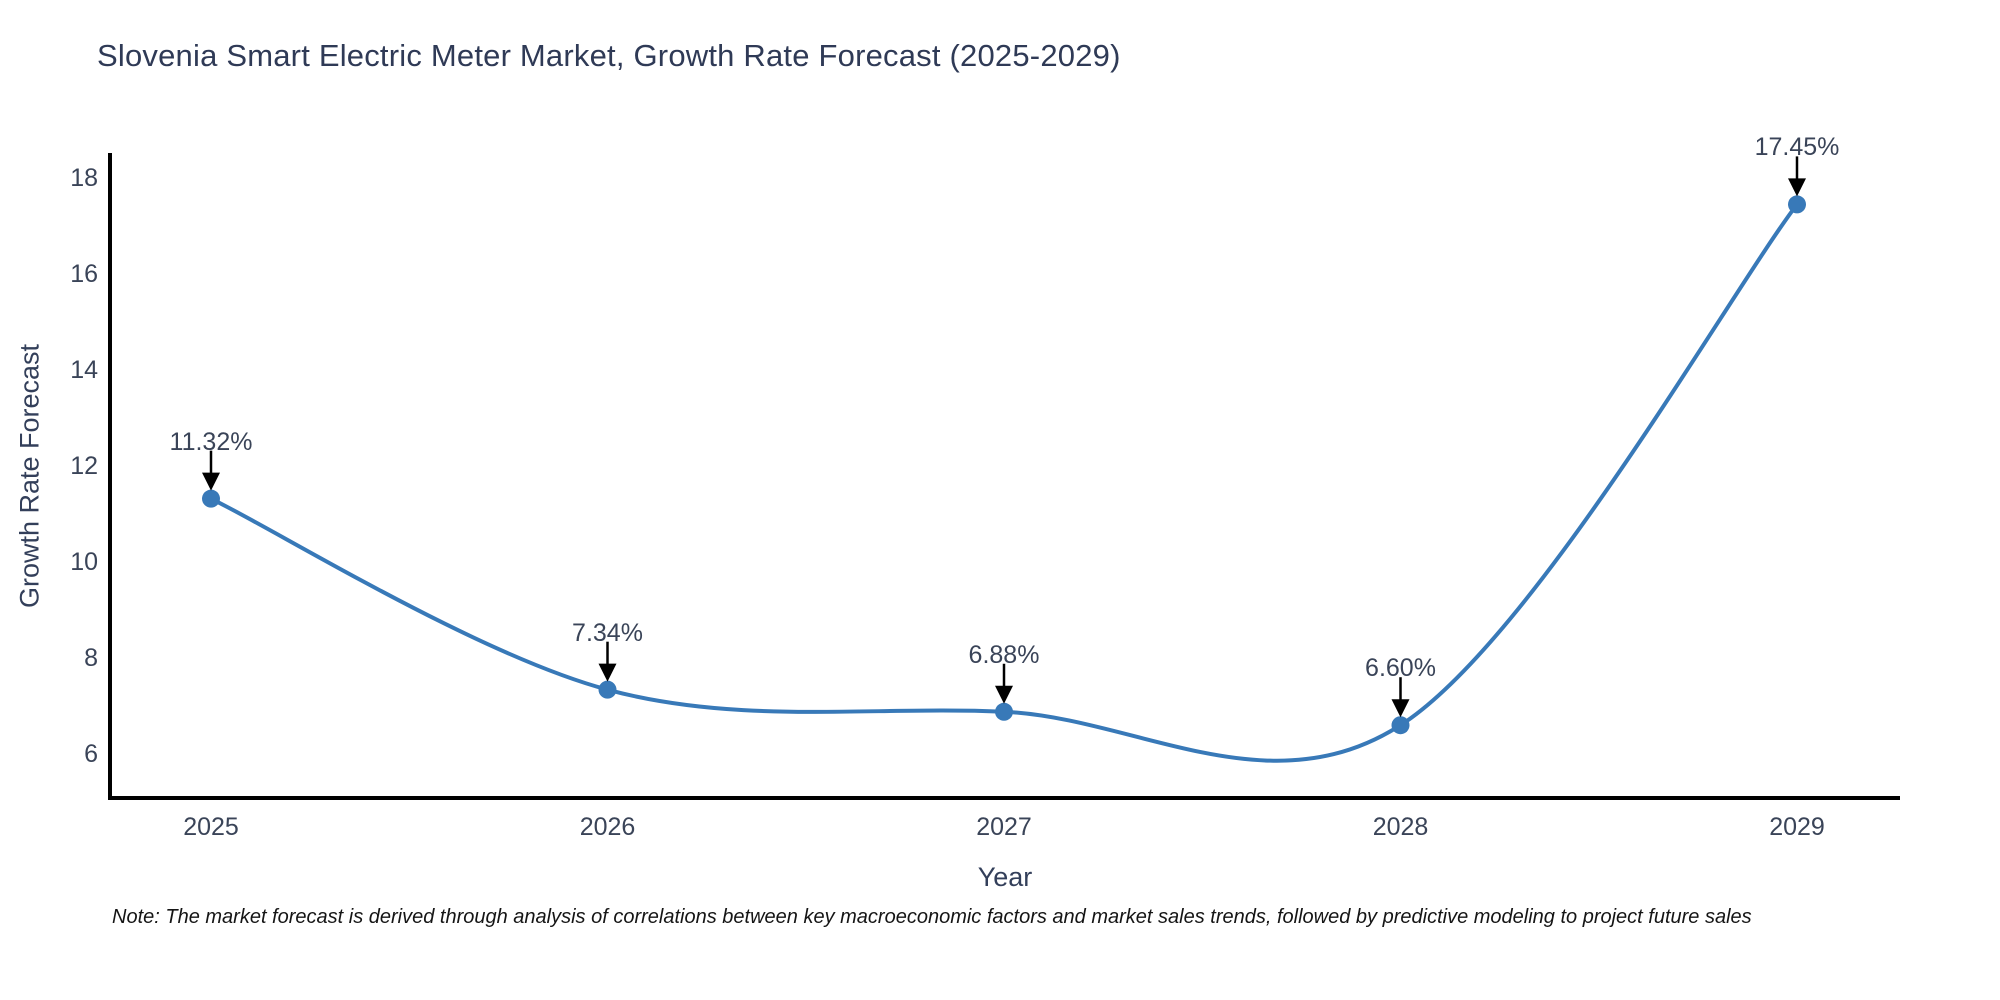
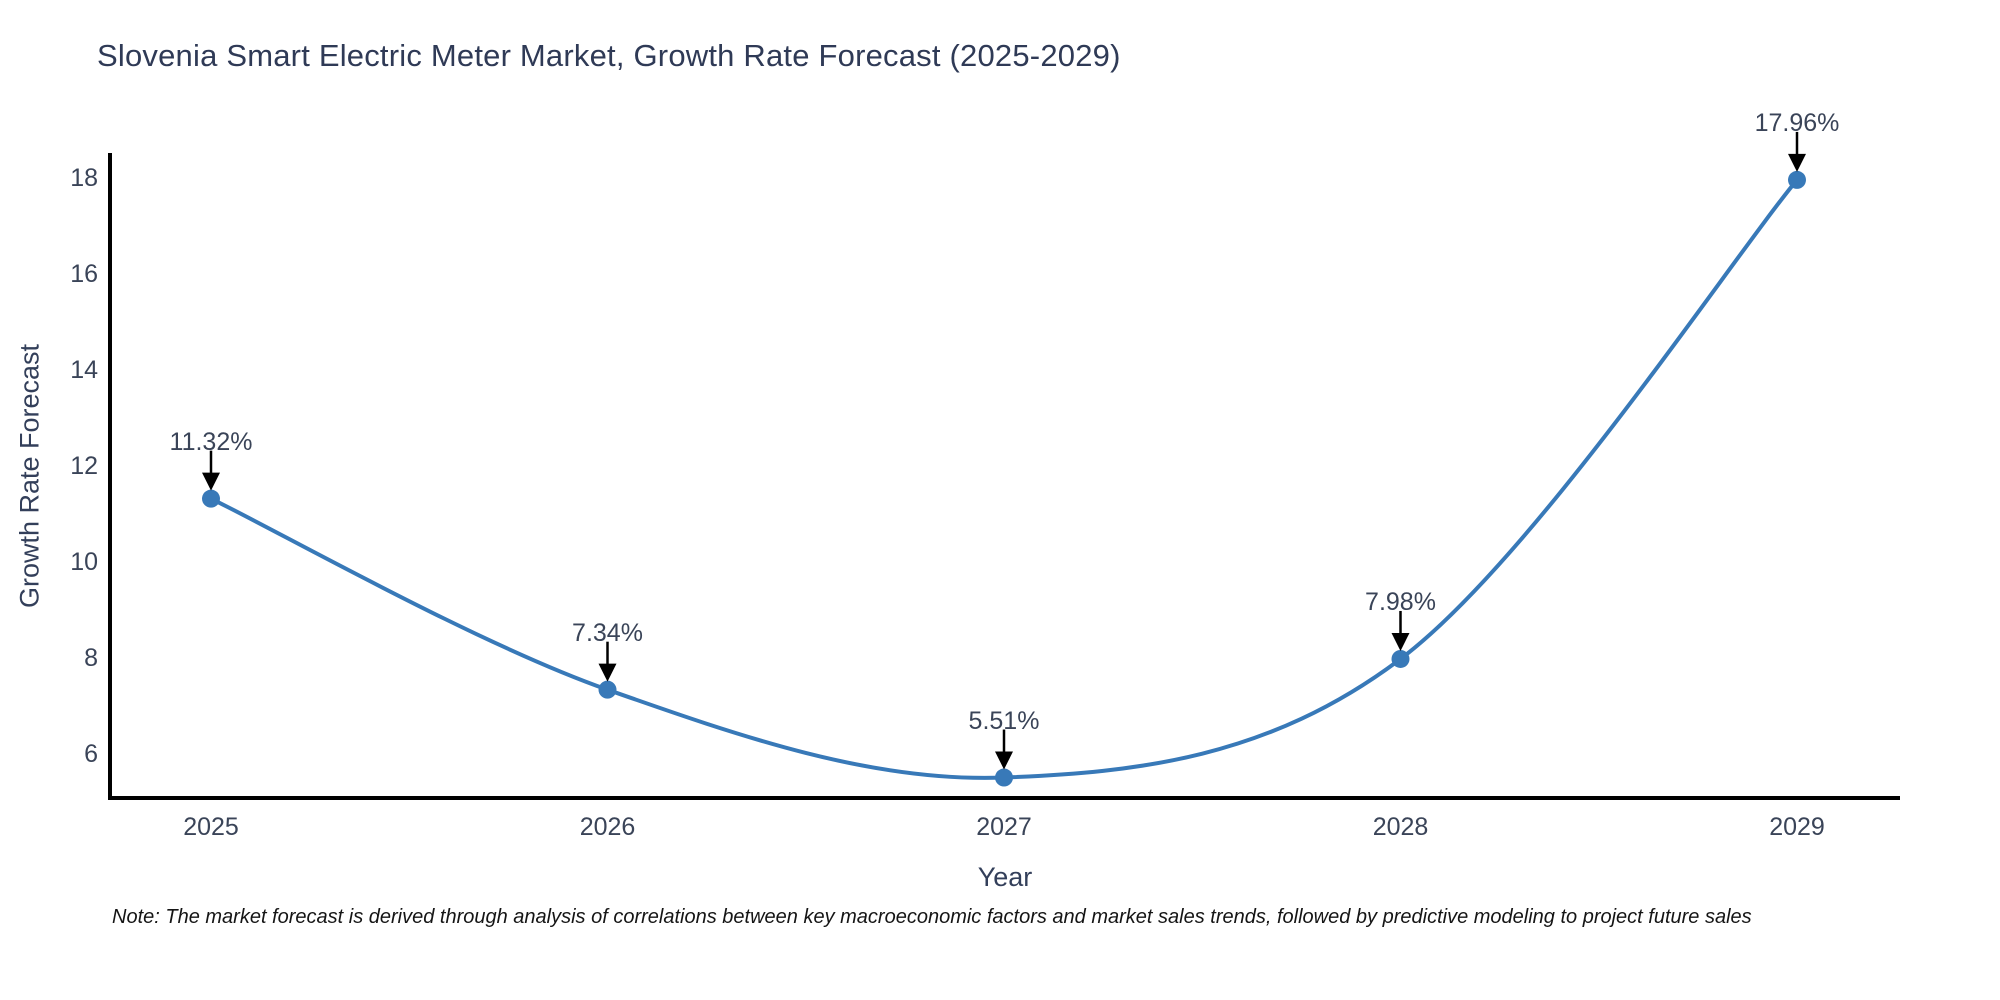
2027: 6.88% -> 5.51%
2028: 6.60% -> 7.98%
2029: 17.45% -> 17.96%
